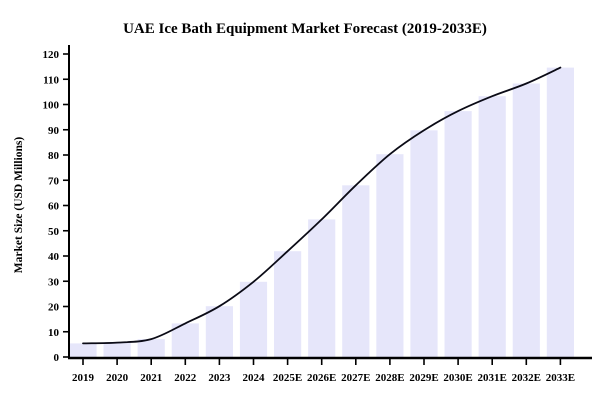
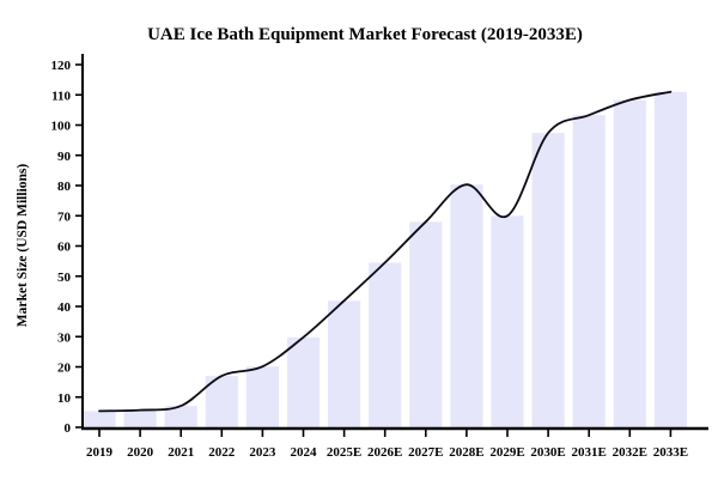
2022: 13 -> 17
2029E: 90 -> 70
2033E: 115 -> 111
